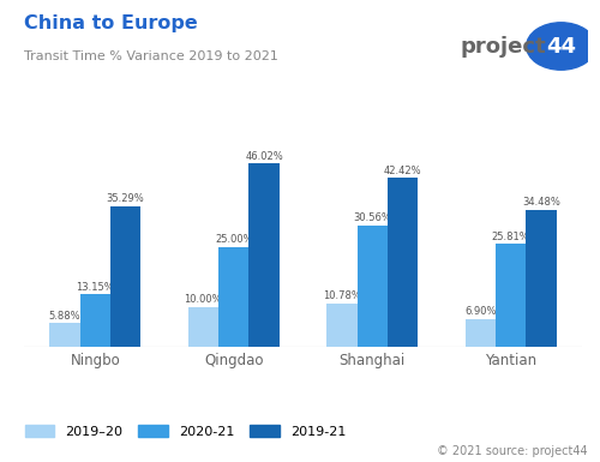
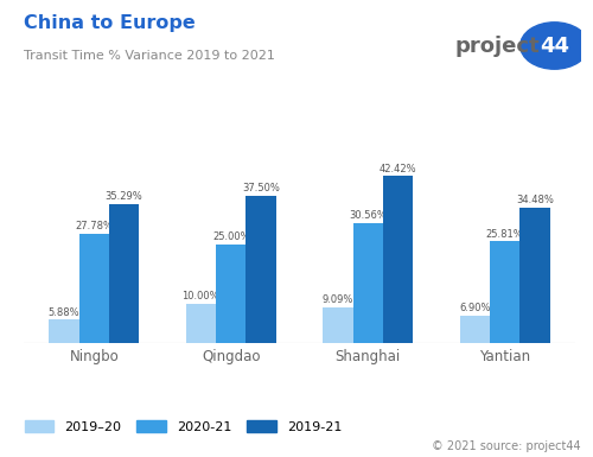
2020-21/Ningbo: 13.15% -> 27.78%
2019-21/Qingdao: 46.02% -> 37.50%
2019–20/Shanghai: 10.78% -> 9.09%
